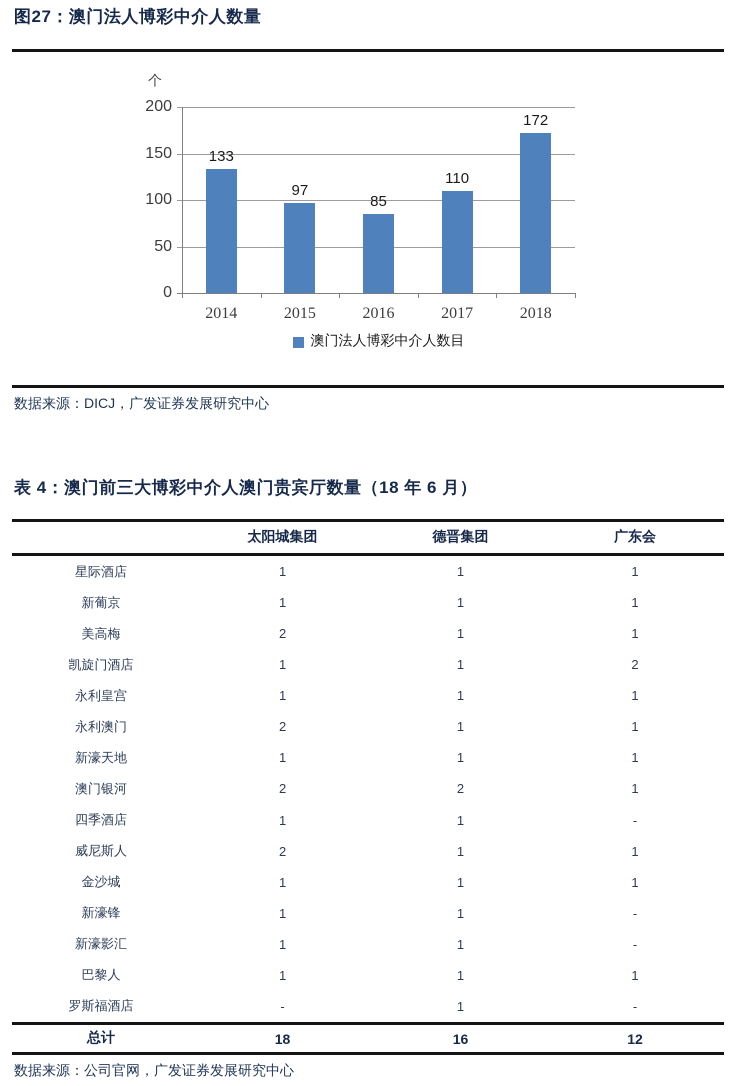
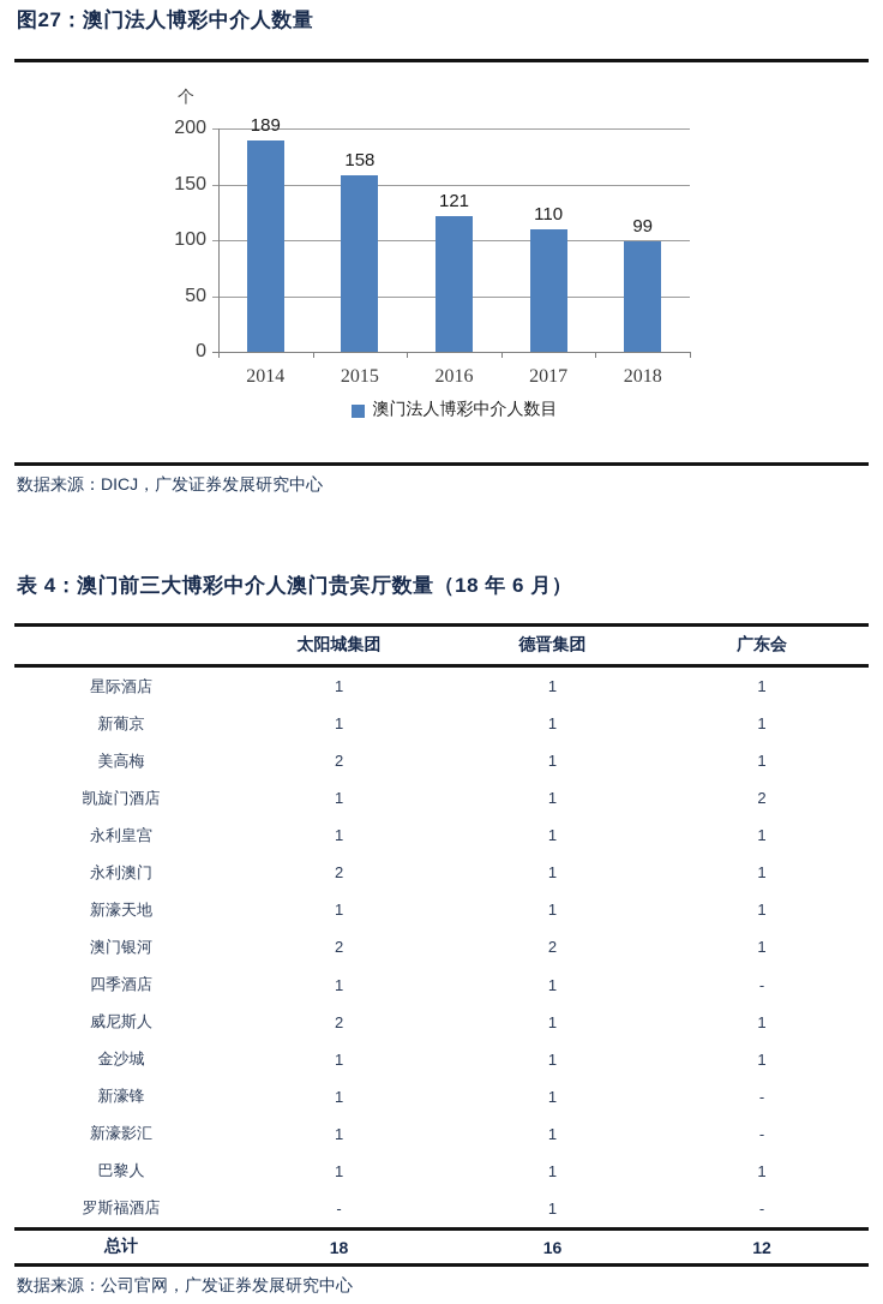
2014: 133 -> 189
2015: 97 -> 158
2016: 85 -> 121
2018: 172 -> 99
